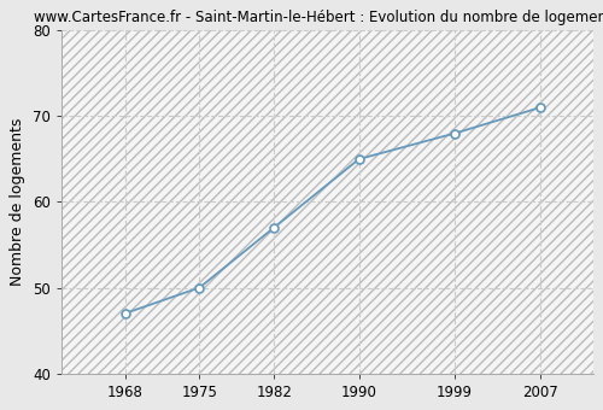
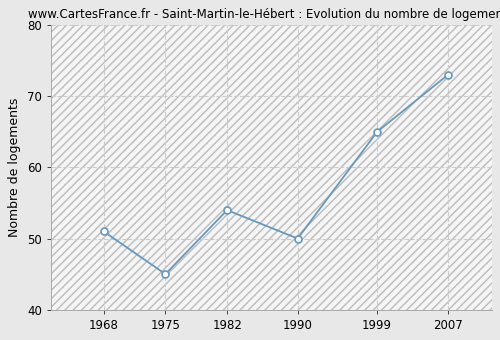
1968: 47 -> 51
1975: 50 -> 45
1982: 57 -> 54
1990: 65 -> 50
1999: 68 -> 65
2007: 71 -> 73
